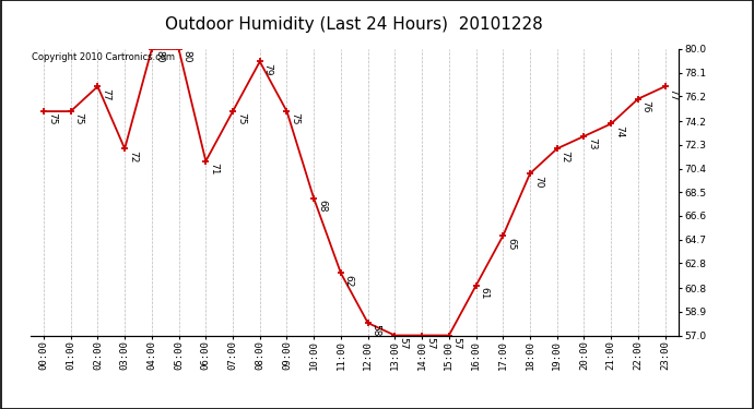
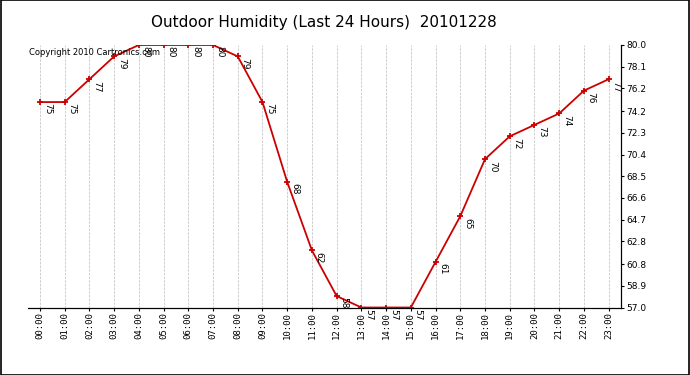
03:00: 72 -> 79
06:00: 71 -> 80
07:00: 75 -> 80
